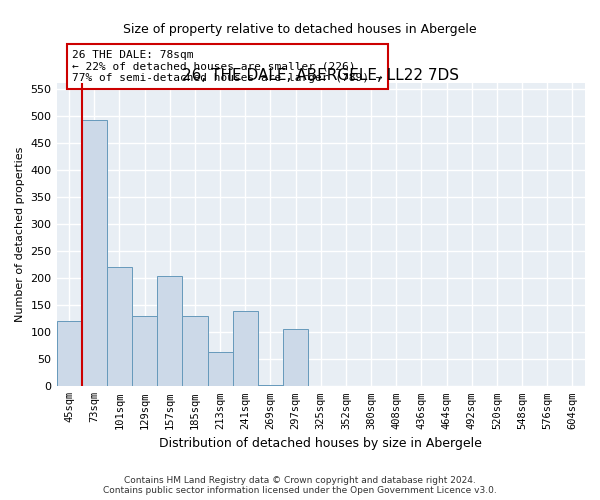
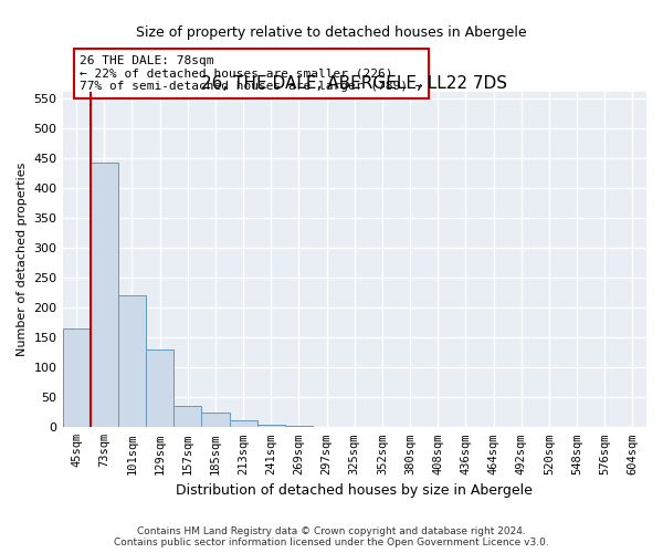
45sqm: 120 -> 165
73sqm: 492 -> 443
157sqm: 204 -> 36
185sqm: 130 -> 25
213sqm: 64 -> 12
241sqm: 140 -> 4
297sqm: 106 -> 1
